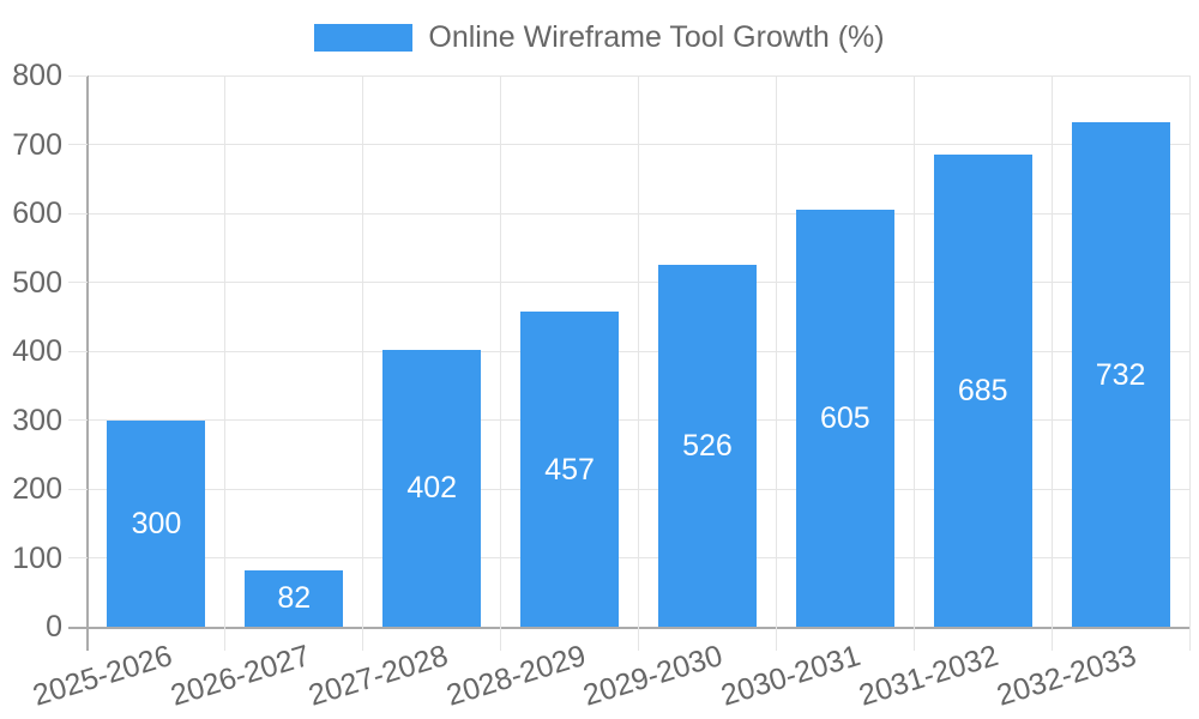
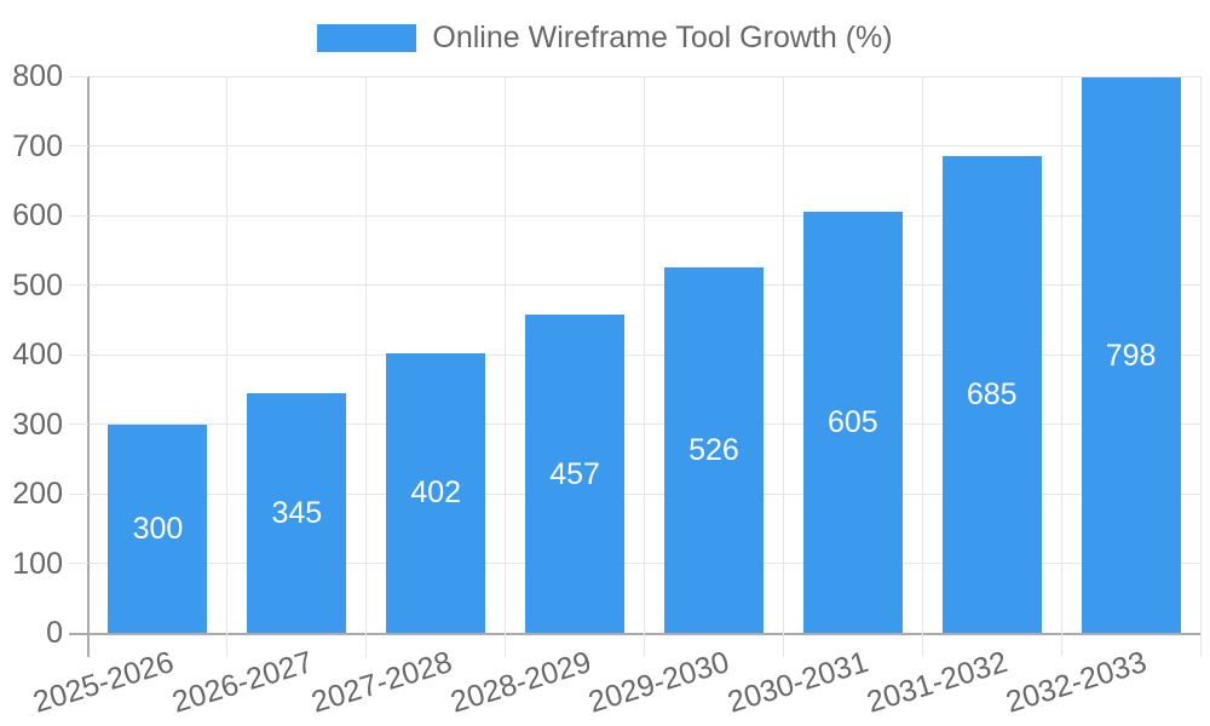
2026-2027: 82 -> 345
2032-2033: 732 -> 798
